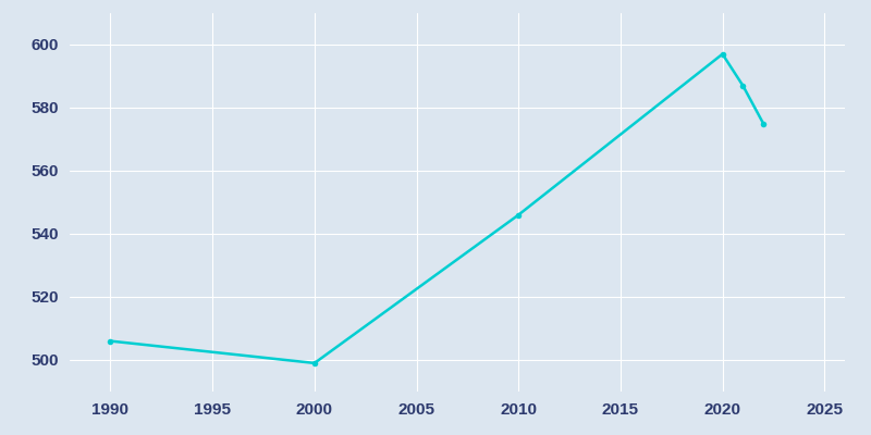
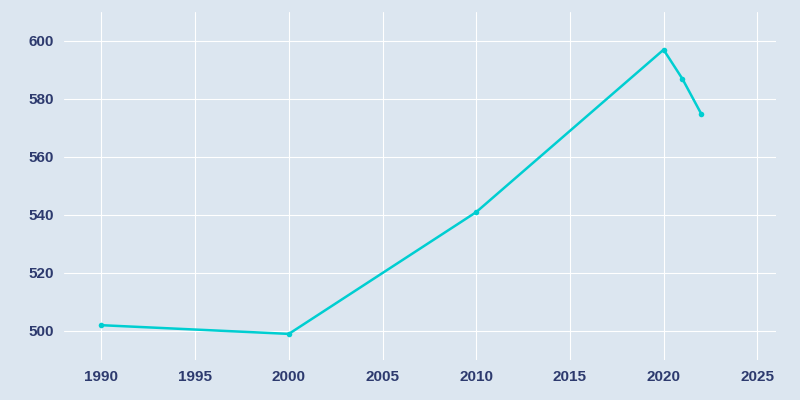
1990: 506 -> 502
2010: 546 -> 541
